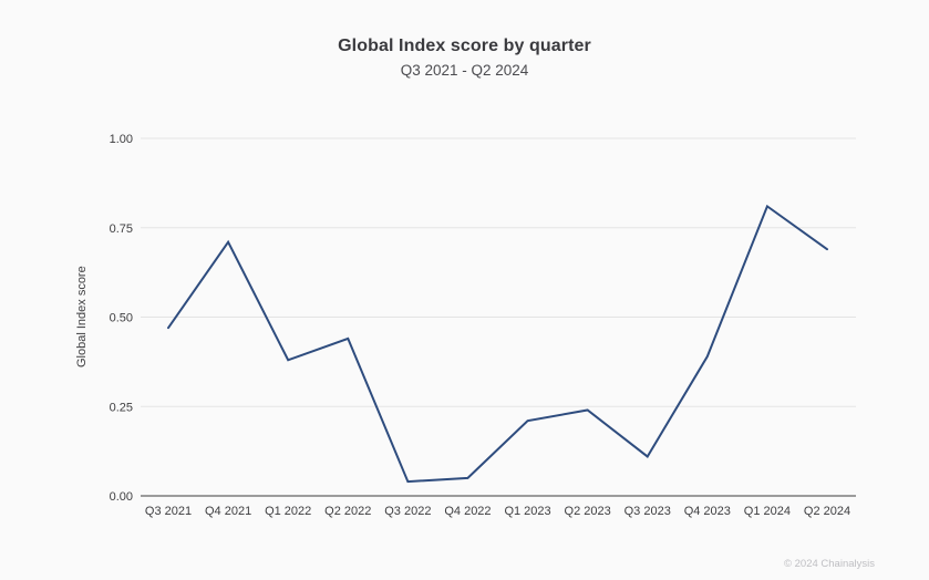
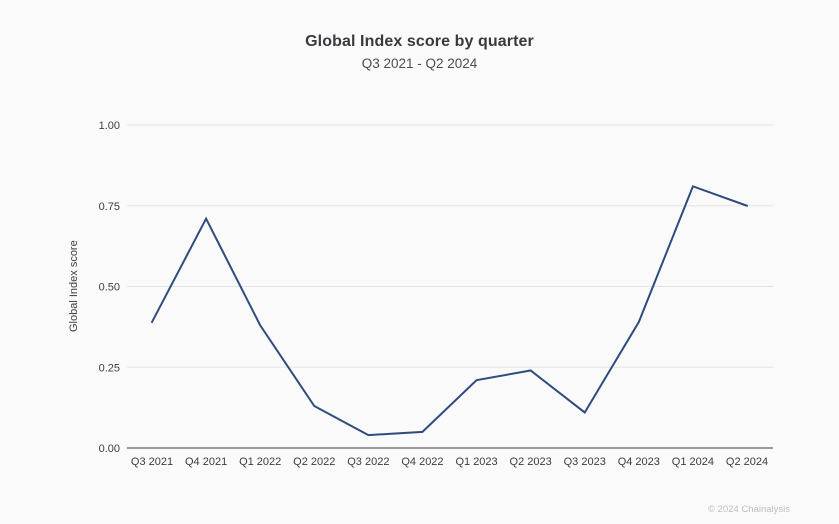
Q3 2021: 0.47 -> 0.39
Q2 2022: 0.44 -> 0.13
Q2 2024: 0.69 -> 0.75
